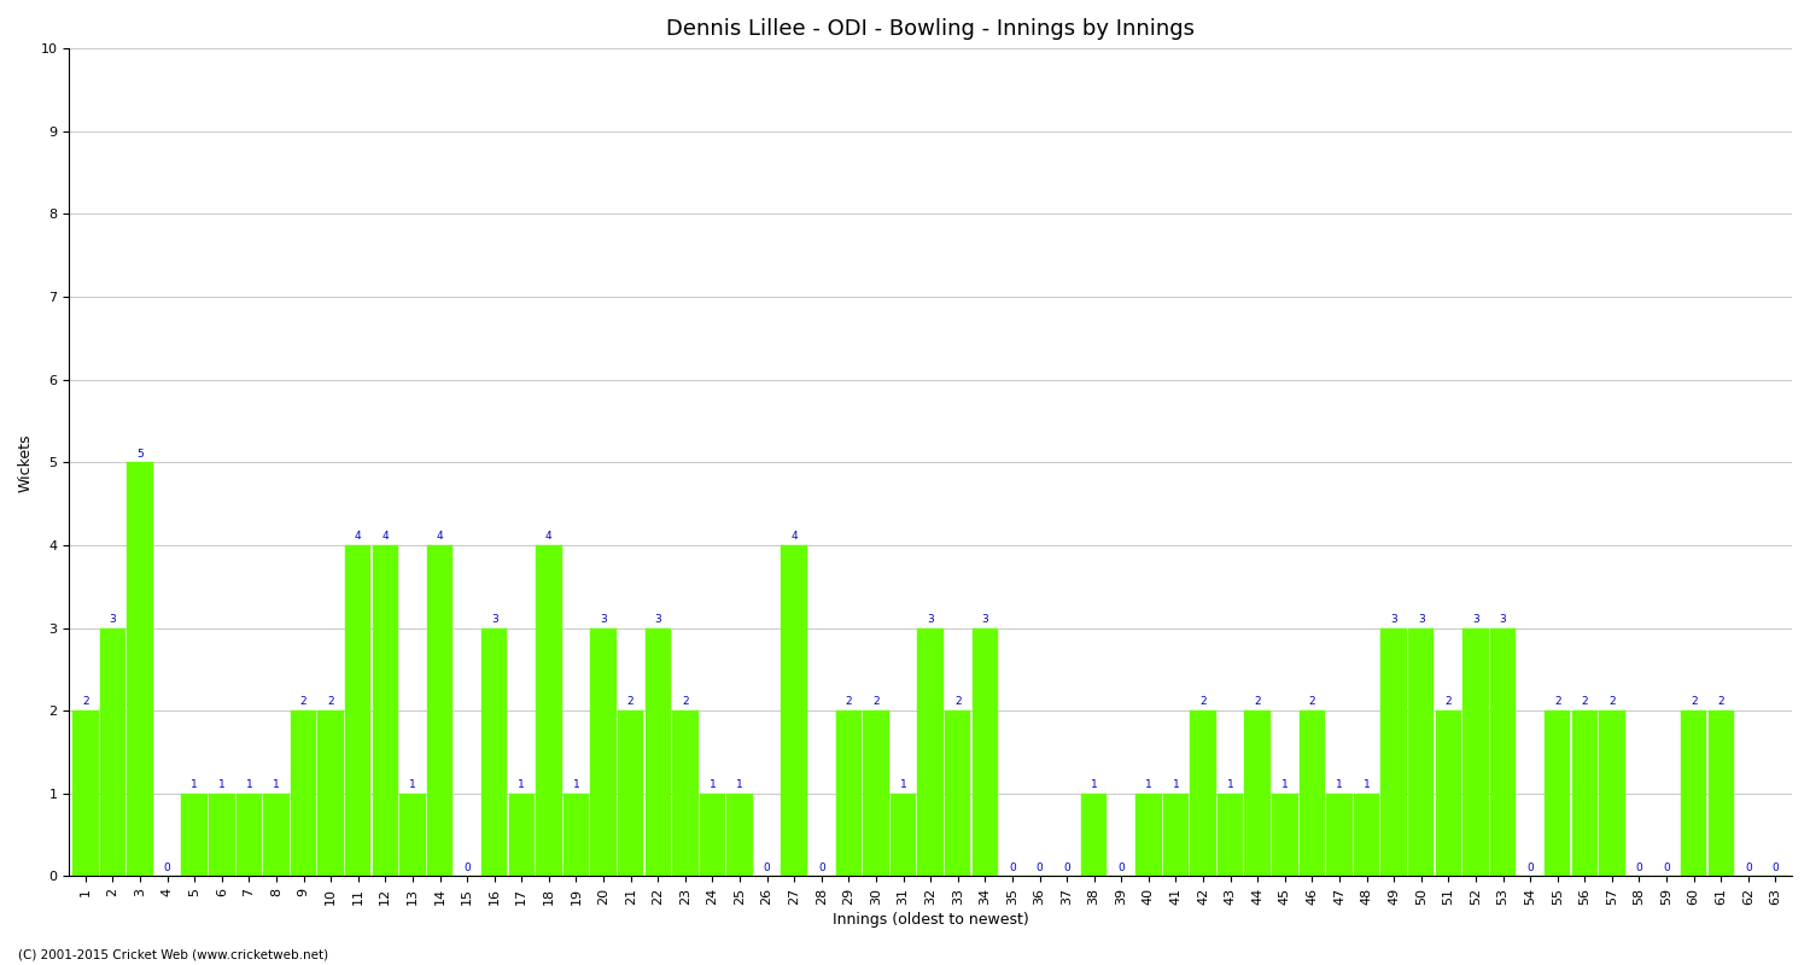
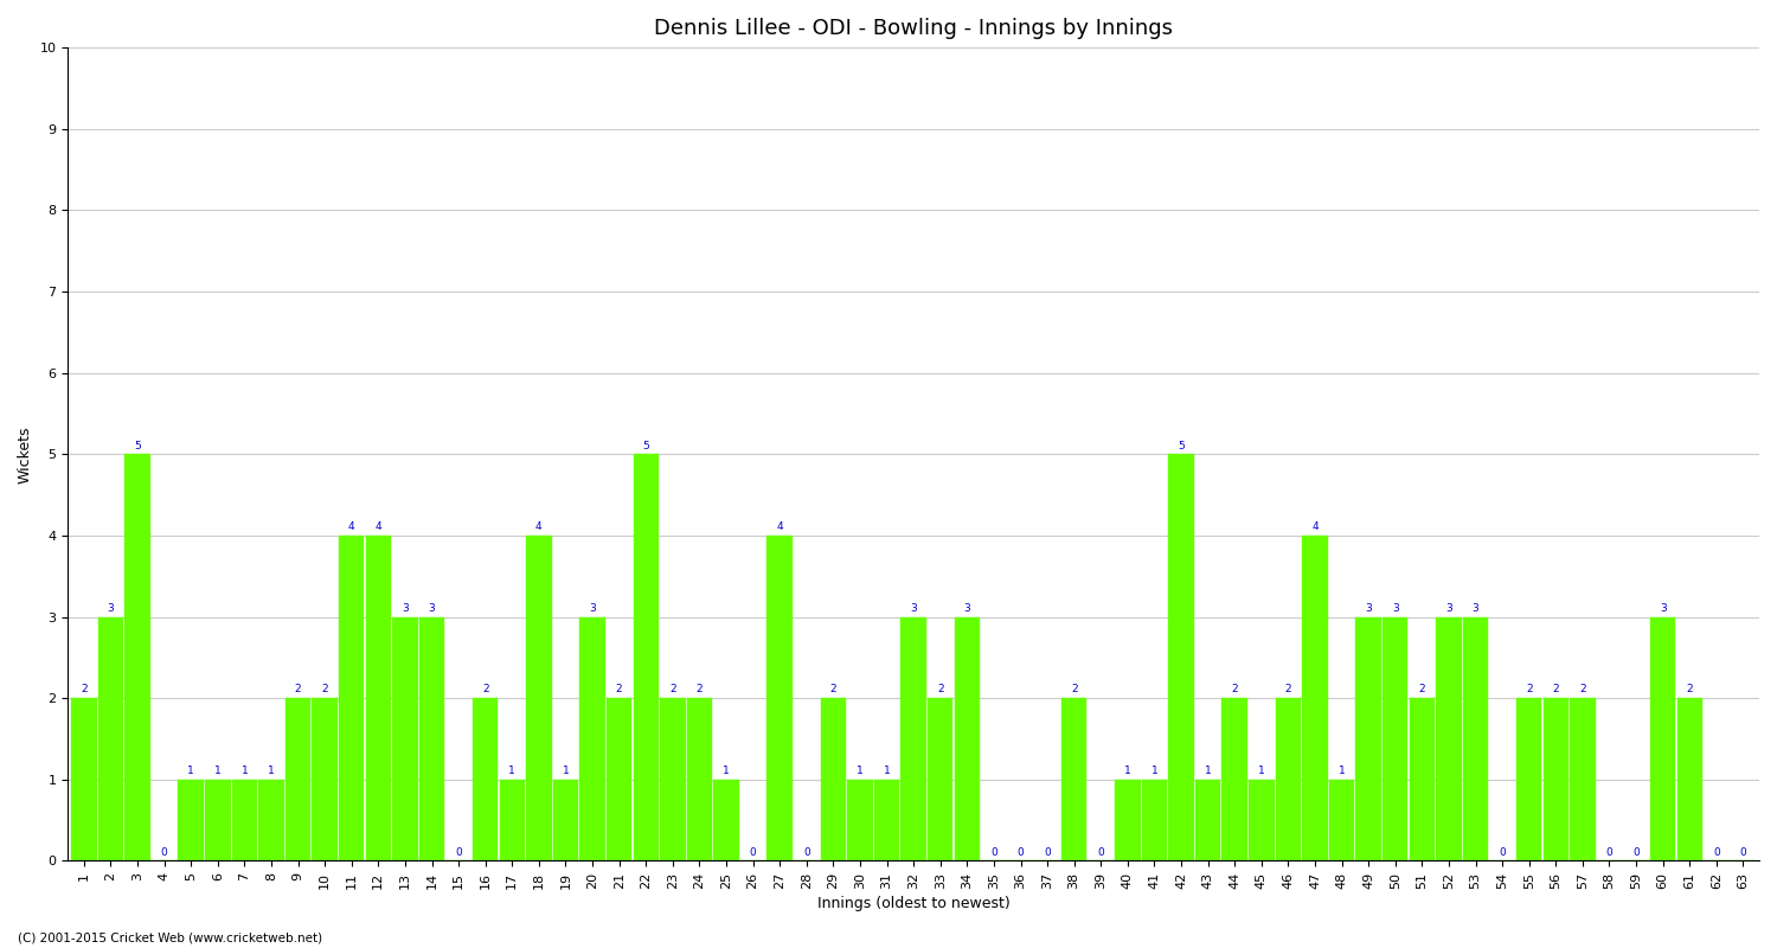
13: 1 -> 3
14: 4 -> 3
16: 3 -> 2
22: 3 -> 5
24: 1 -> 2
30: 2 -> 1
38: 1 -> 2
42: 2 -> 5
47: 1 -> 4
60: 2 -> 3
